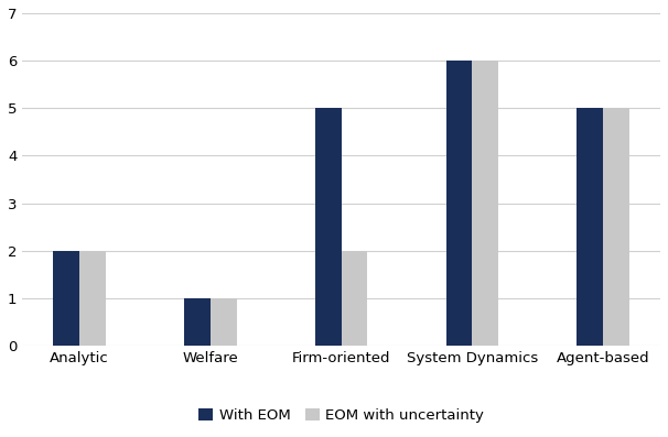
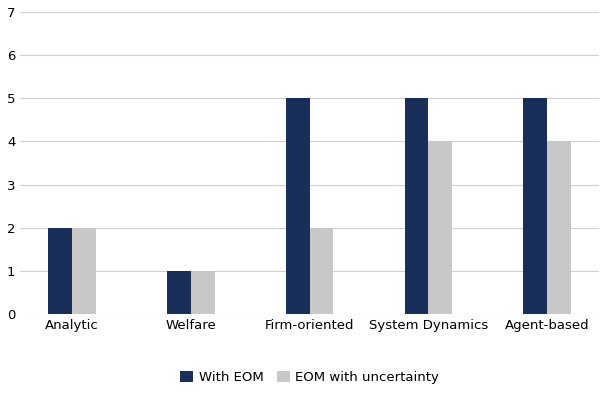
With EOM/System Dynamics: 6 -> 5
EOM with uncertainty/System Dynamics: 6 -> 4
EOM with uncertainty/Agent-based: 5 -> 4
